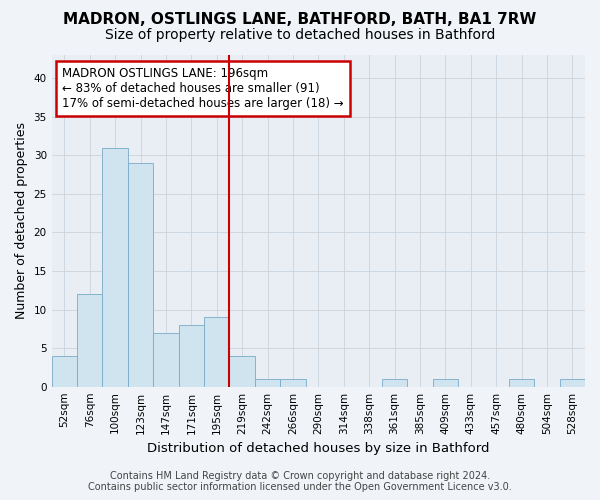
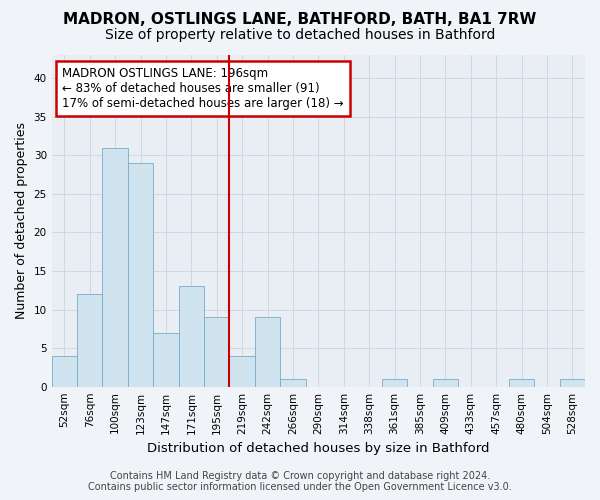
171sqm: 8 -> 13
242sqm: 1 -> 9
